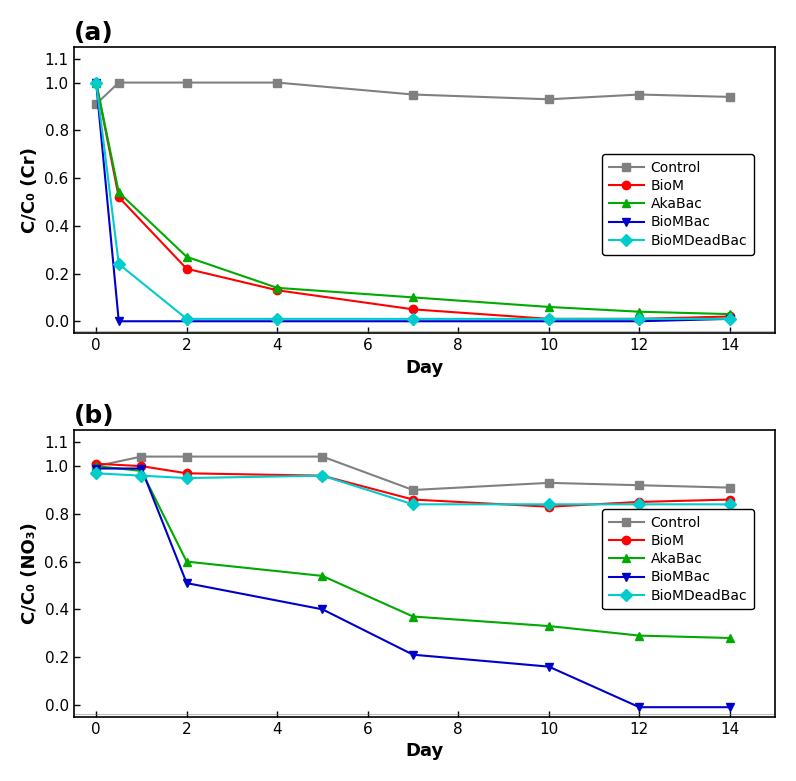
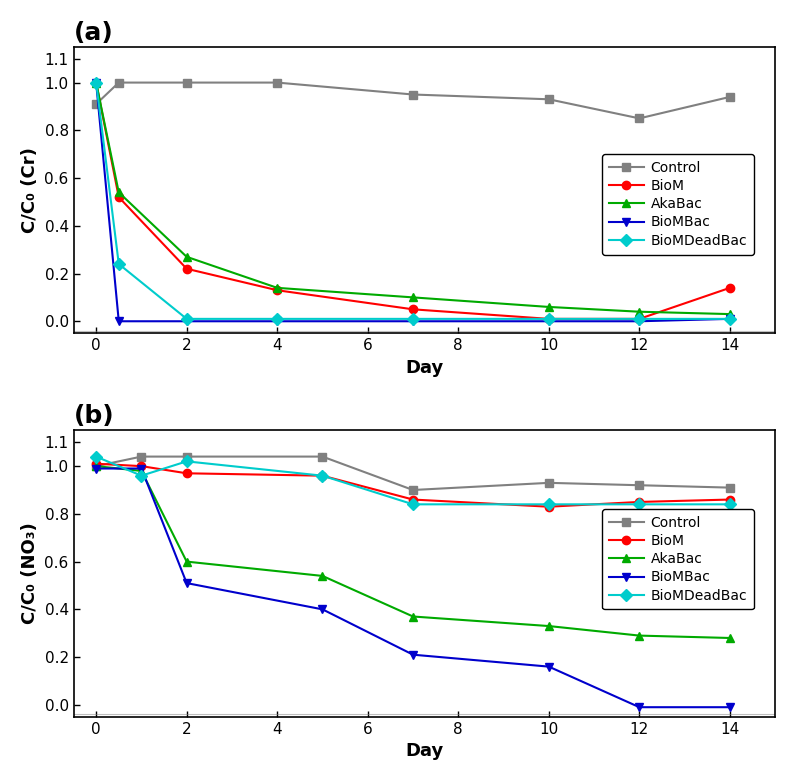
(a)/Control/12: 0.95 -> 0.85
(a)/BioM/14: 0.02 -> 0.14
(b)/BioMDeadBac/0: 0.97 -> 1.04
(b)/BioMDeadBac/2: 0.95 -> 1.02
